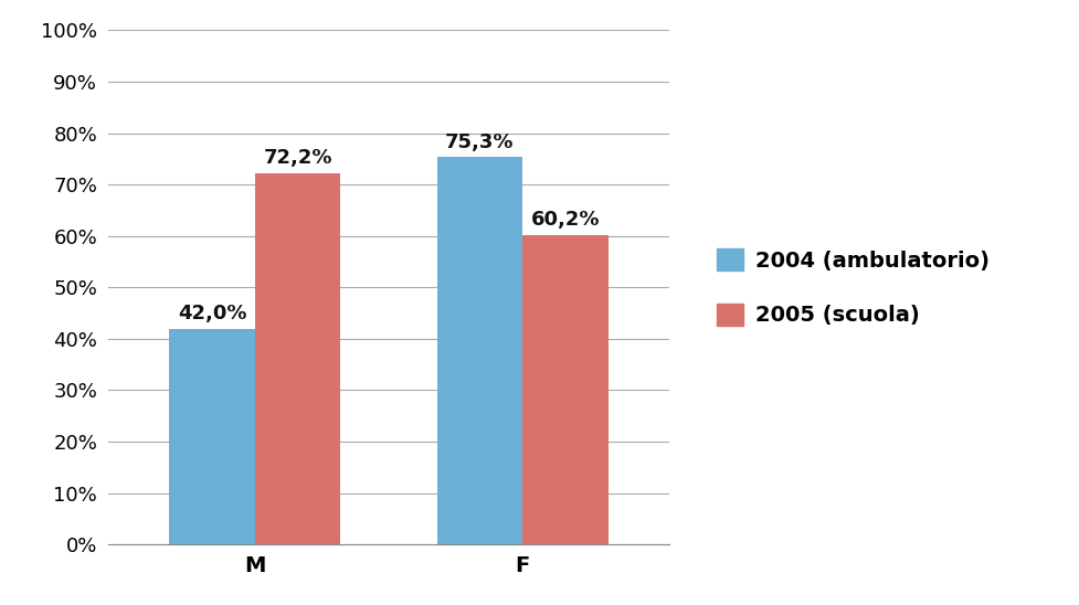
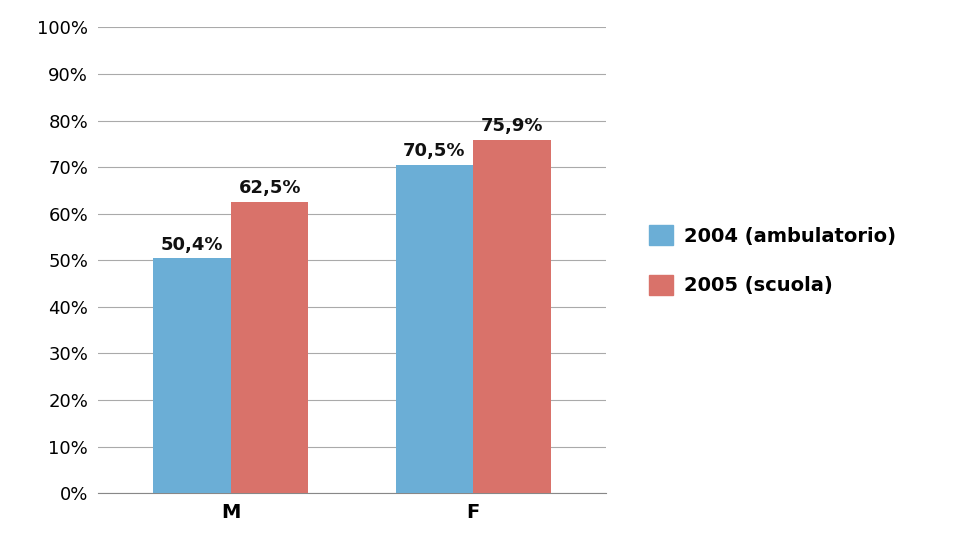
2004 (ambulatorio)/M: 42,0% -> 50,4%
2005 (scuola)/M: 72,2% -> 62,5%
2004 (ambulatorio)/F: 75,3% -> 70,5%
2005 (scuola)/F: 60,2% -> 75,9%
